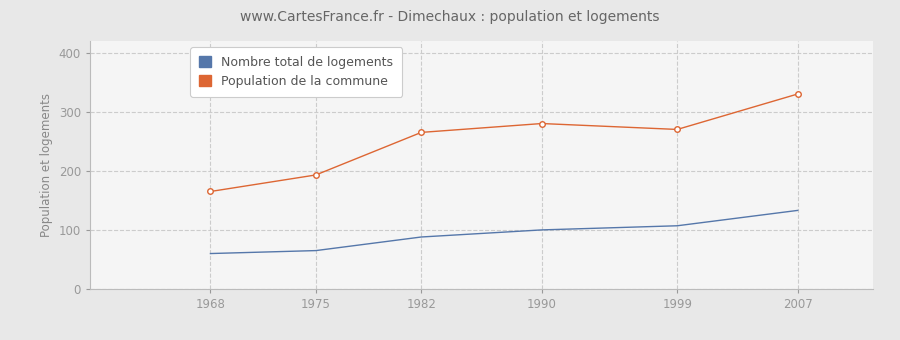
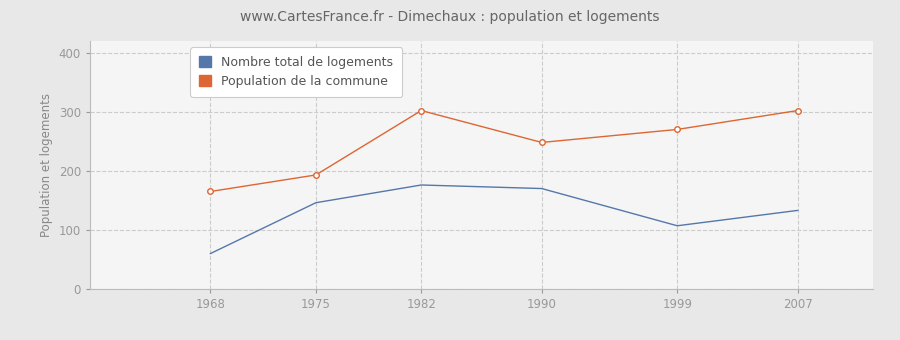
Nombre total de logements/1975: 65 -> 146
Nombre total de logements/1982: 88 -> 176
Population de la commune/1982: 265 -> 302
Nombre total de logements/1990: 100 -> 170
Population de la commune/1990: 280 -> 248
Population de la commune/2007: 330 -> 302
